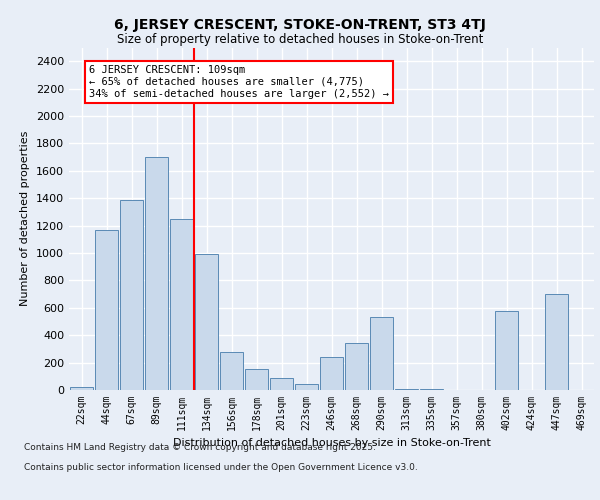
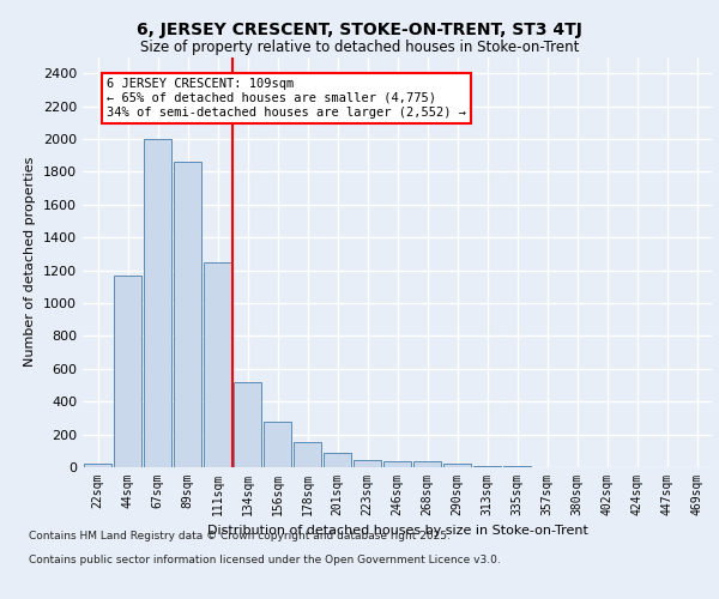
67sqm: 1390 -> 2000
89sqm: 1700 -> 1860
134sqm: 990 -> 520
246sqm: 240 -> 40
268sqm: 340 -> 40
290sqm: 530 -> 20
402sqm: 580 -> 0
447sqm: 700 -> 0
